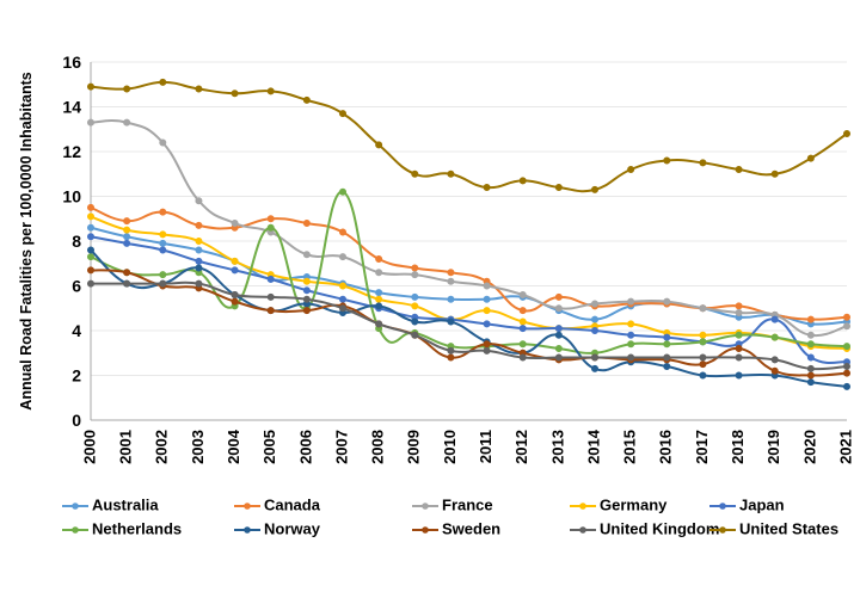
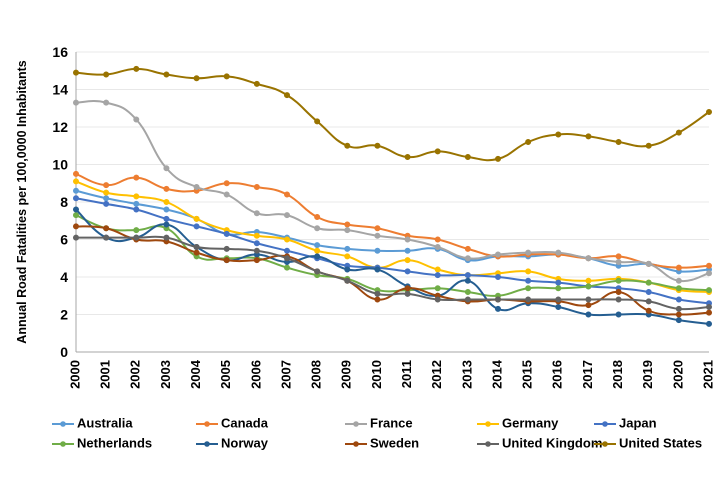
Netherlands/2005: 8.6 -> 5.0
Netherlands/2007: 10.2 -> 4.5
Canada/2012: 4.9 -> 6.0
Australia/2014: 4.5 -> 5.1
Japan/2019: 4.5 -> 3.2
